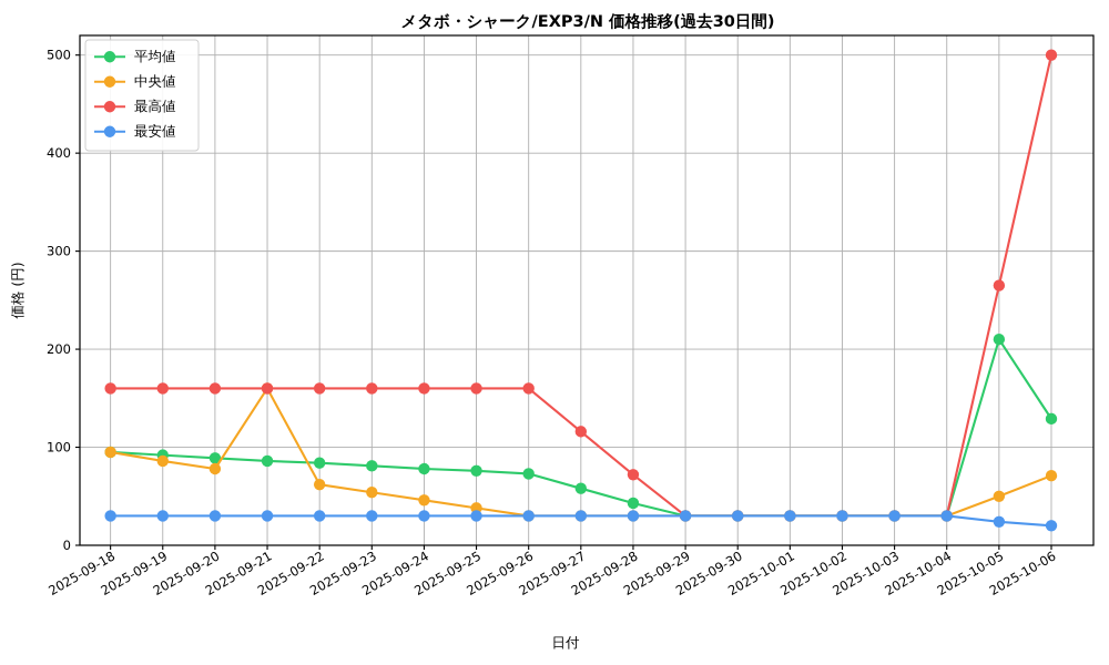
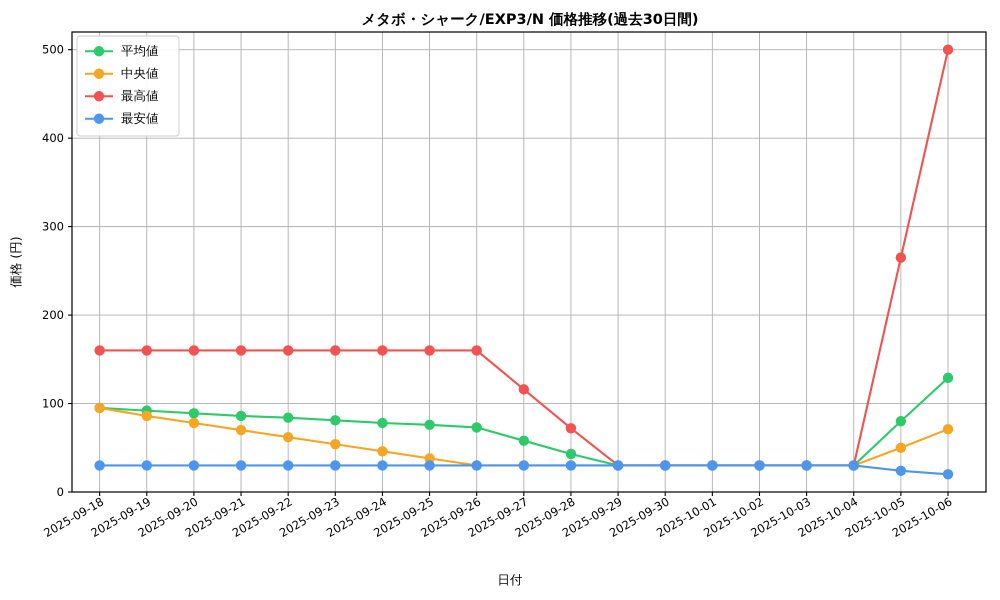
中央値/2025-09-21: 160 -> 70
平均値/2025-10-05: 210 -> 80
